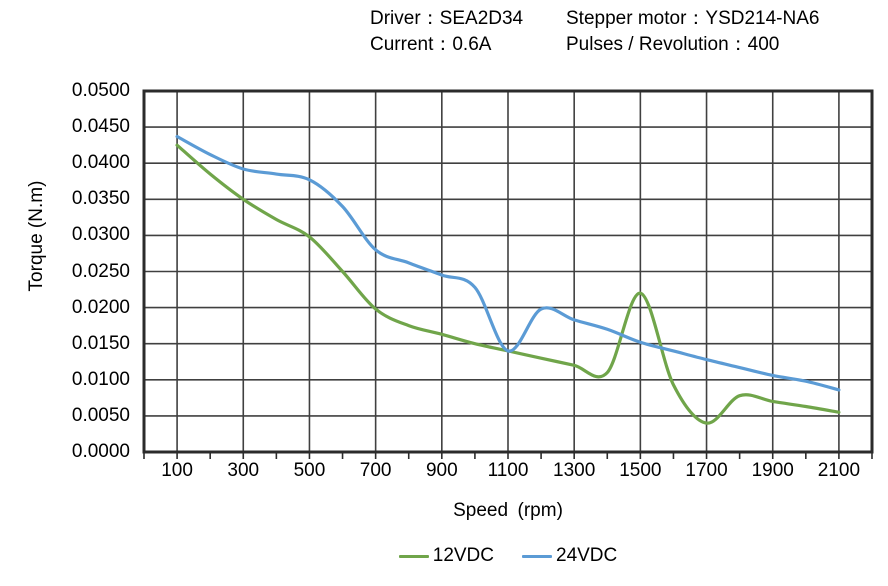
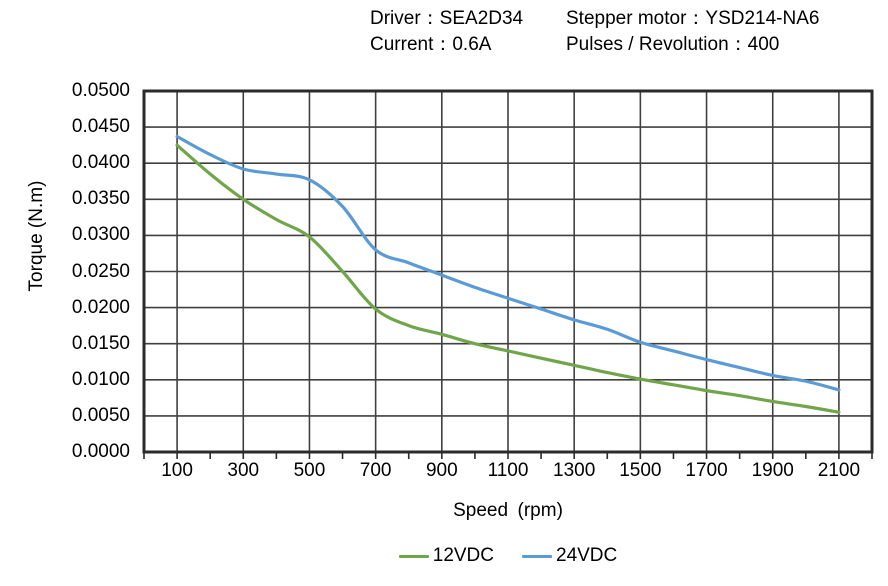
24VDC/1100: 0.014 -> 0.021
12VDC/1500: 0.022 -> 0.010
12VDC/1700: 0.004 -> 0.009
